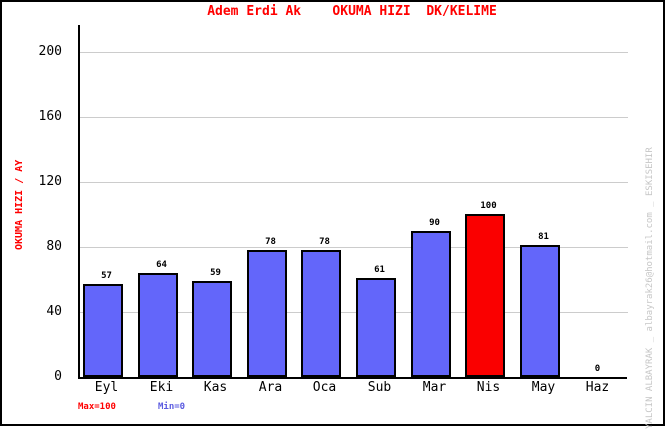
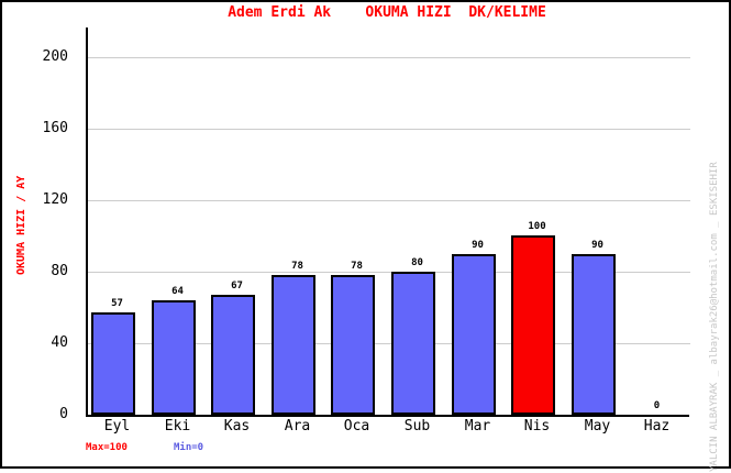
Kas: 59 -> 67
Sub: 61 -> 80
May: 81 -> 90
